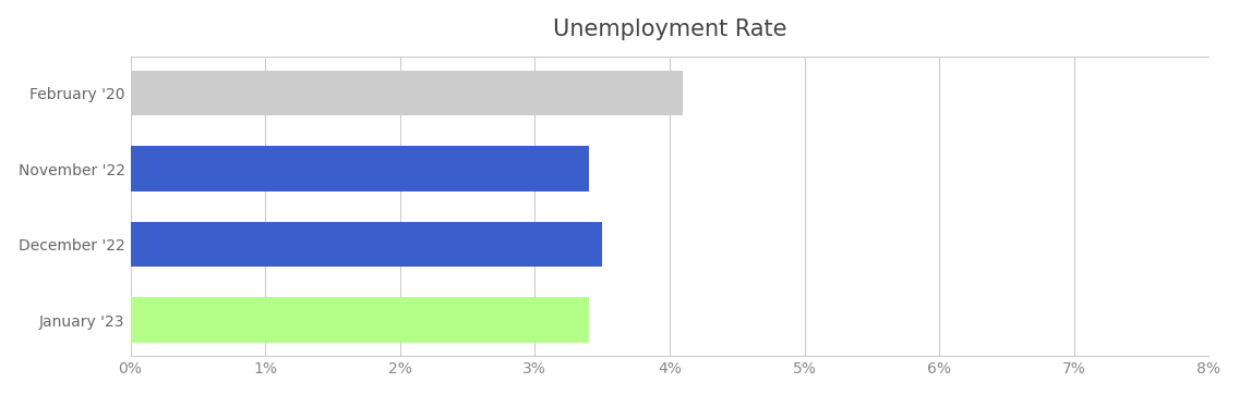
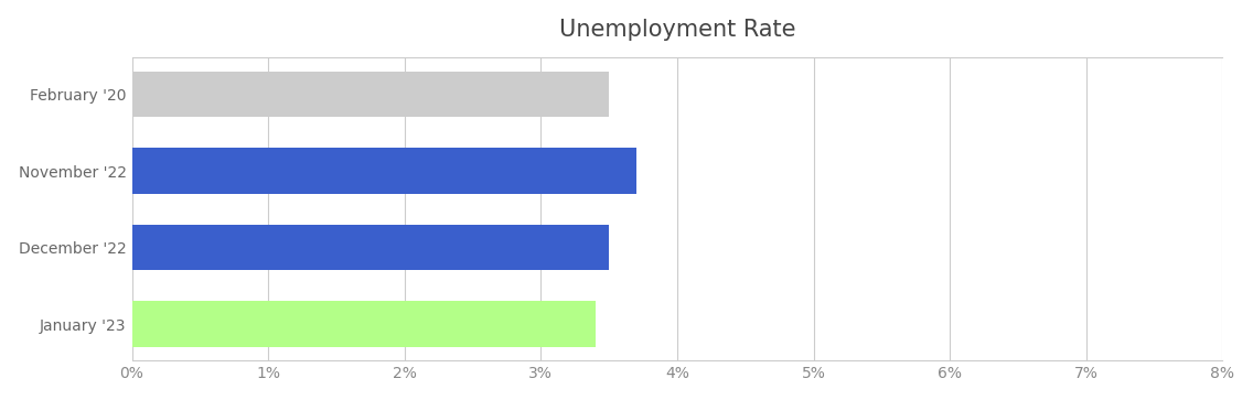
February '20: 4.1% -> 3.5%
November '22: 3.4% -> 3.7%
